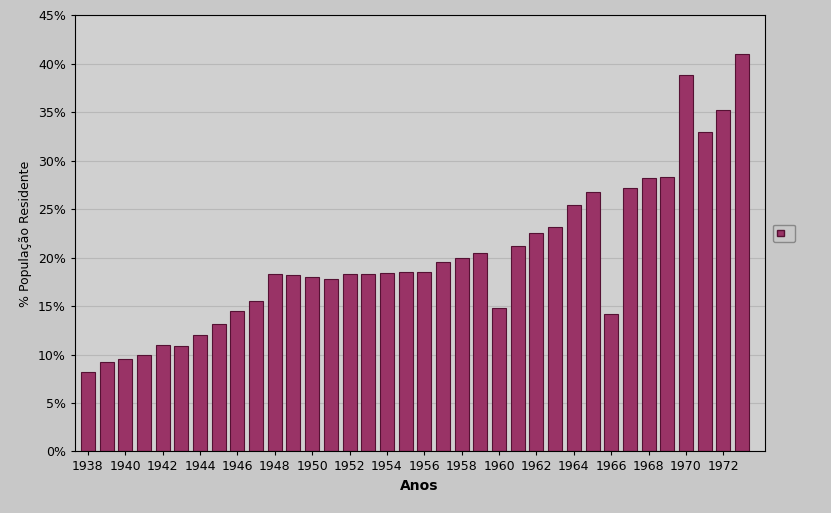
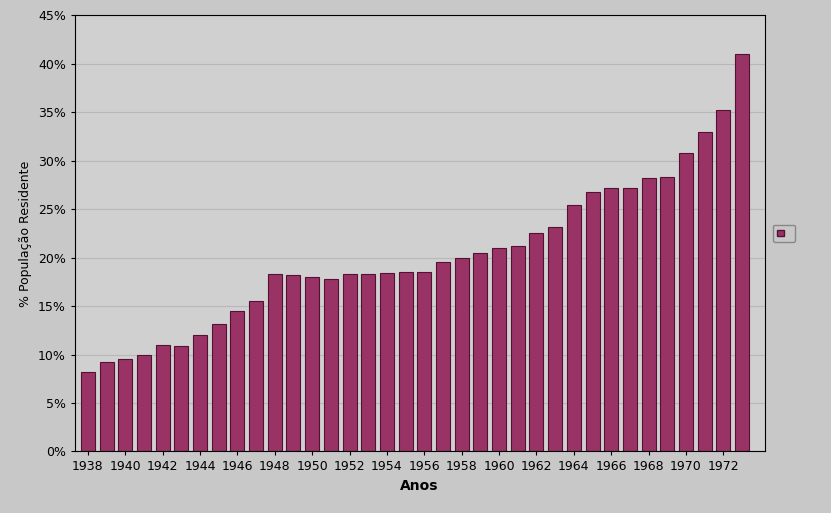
1960: 14.8% -> 21.0%
1966: 14.2% -> 27.2%
1970: 38.8% -> 30.8%
